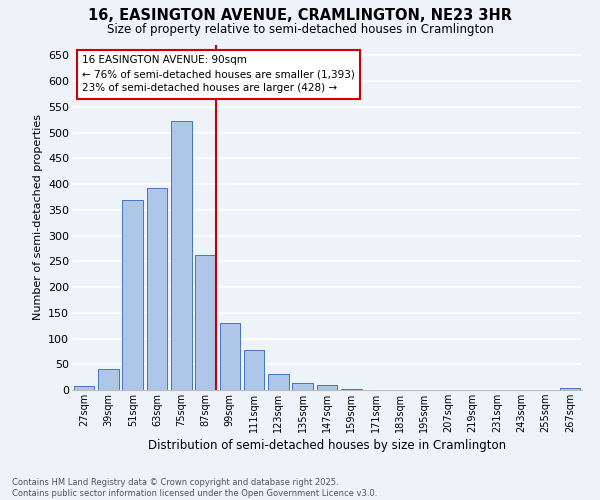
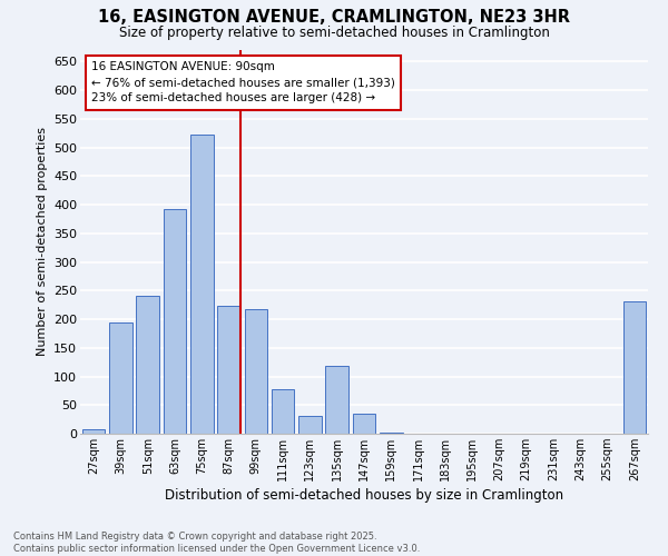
39sqm: 41 -> 194
51sqm: 369 -> 240
87sqm: 263 -> 224
99sqm: 130 -> 218
135sqm: 13 -> 118
147sqm: 10 -> 34
267sqm: 4 -> 232
